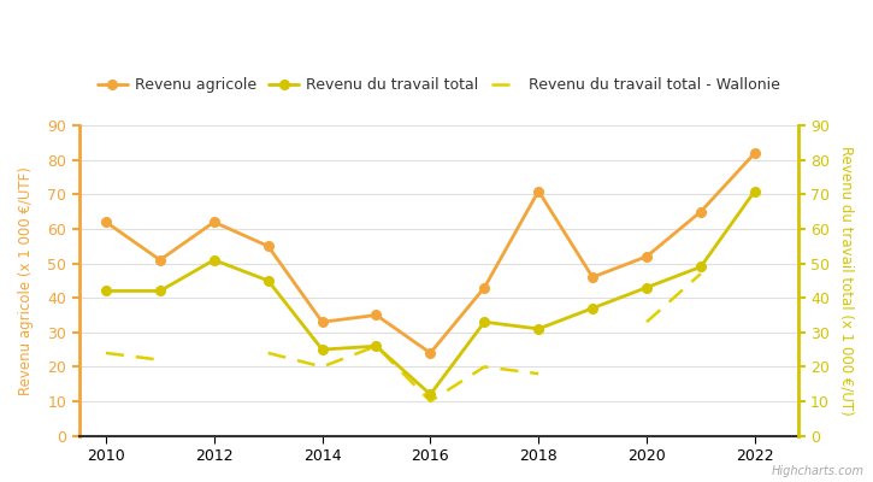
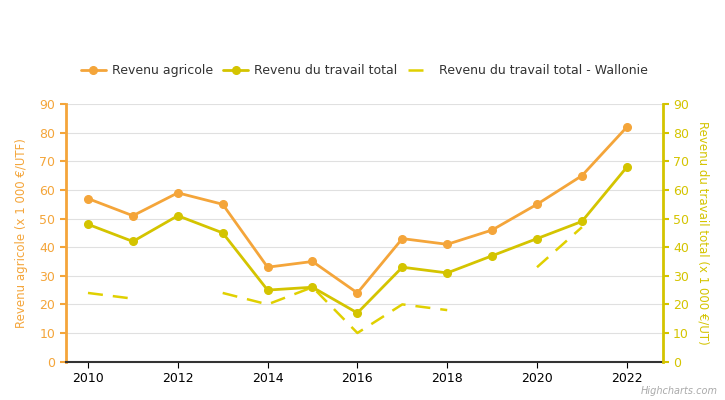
Revenu agricole/2010: 62 -> 57
Revenu du travail total/2010: 42 -> 48
Revenu agricole/2012: 62 -> 59
Revenu du travail total/2016: 12 -> 17
Revenu agricole/2018: 71 -> 41
Revenu agricole/2020: 52 -> 55
Revenu du travail total/2022: 71 -> 68
